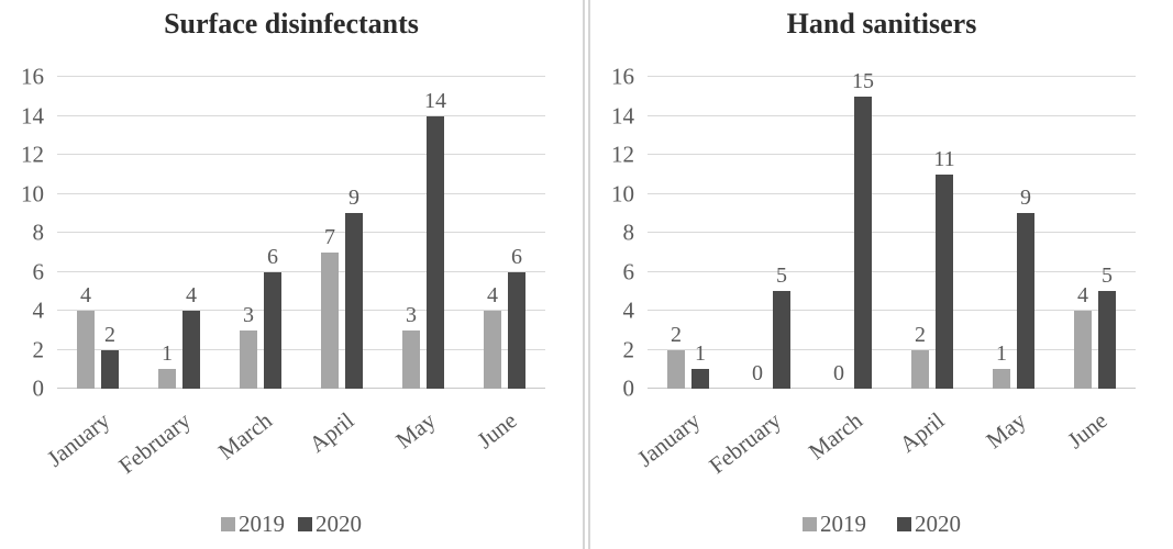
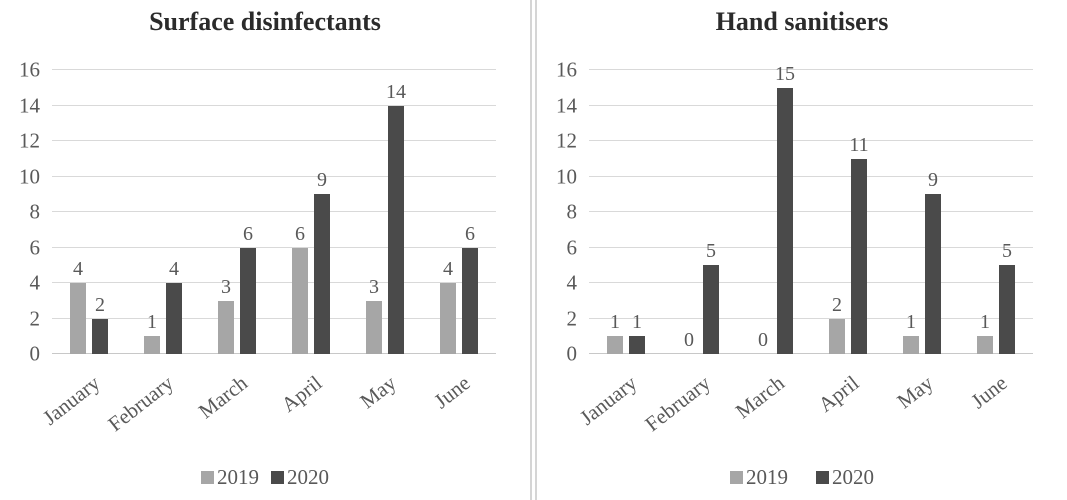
Surface disinfectants/2019/April: 7 -> 6
Hand sanitisers/2019/January: 2 -> 1
Hand sanitisers/2019/June: 4 -> 1
